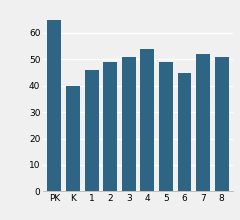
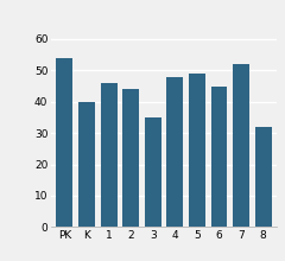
PK: 65 -> 54
2: 49 -> 44
3: 51 -> 35
4: 54 -> 48
8: 51 -> 32
